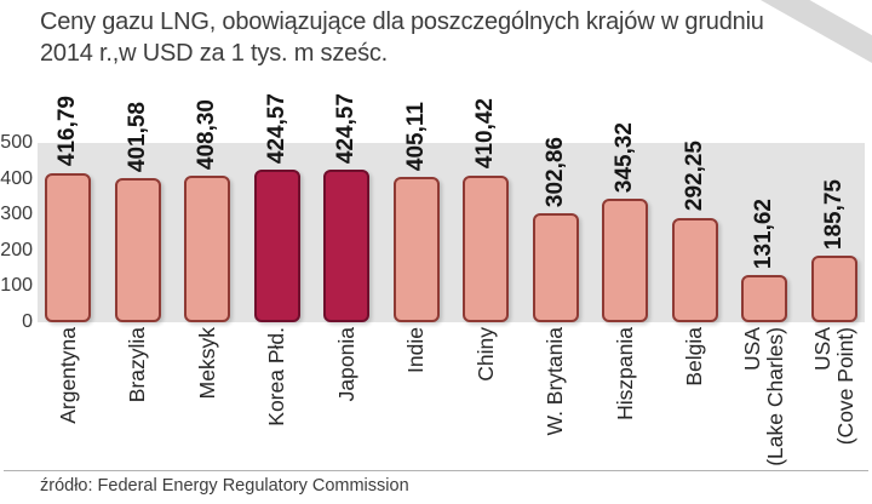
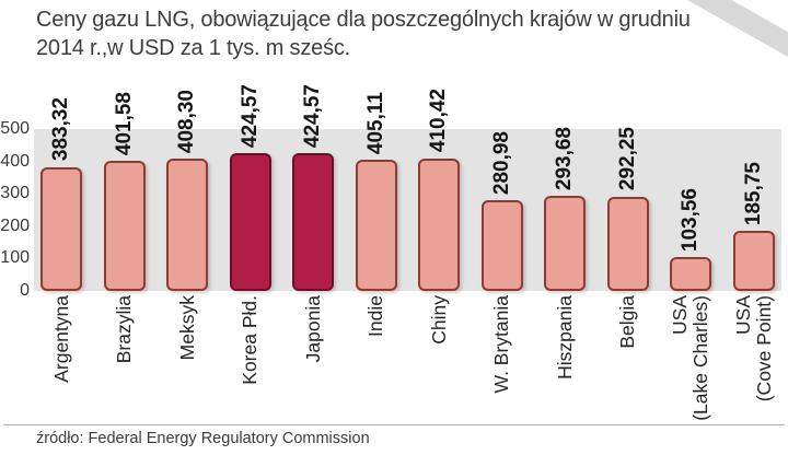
Argentyna: 416,79 -> 383,32
W. Brytania: 302,86 -> 280,98
Hiszpania: 345,32 -> 293,68
USA (Lake Charles): 131,62 -> 103,56
